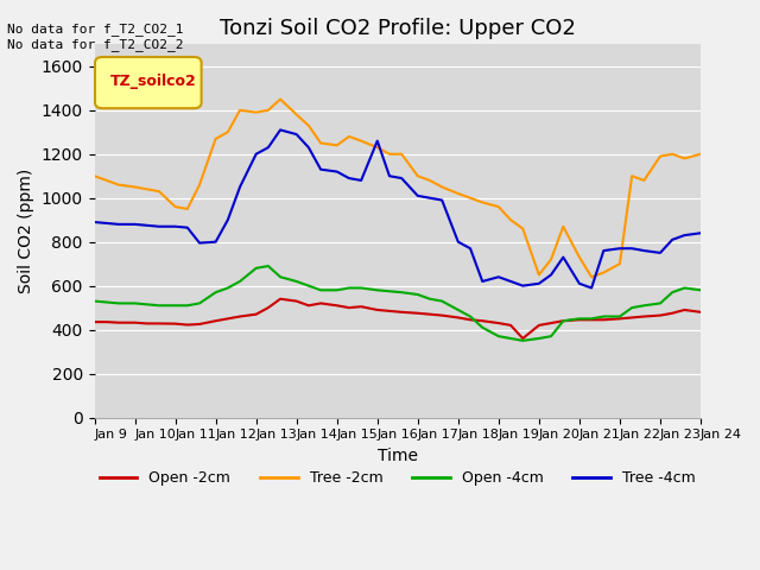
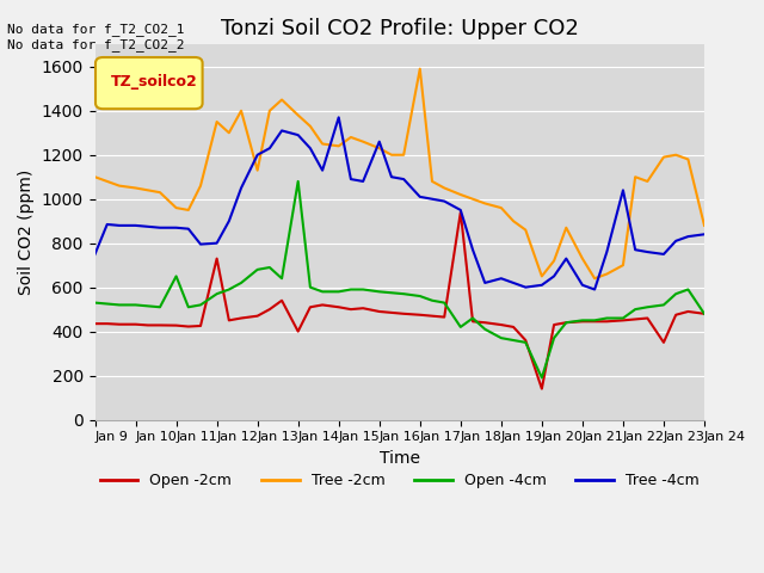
Tree -4cm/Jan 9: 890 -> 750
Open -4cm/Jan 11: 510 -> 650
Open -2cm/Jan 12: 440 -> 730
Tree -2cm/Jan 12: 1270 -> 1350
Tree -2cm/Jan 13: 1390 -> 1130
Open -2cm/Jan 14: 530 -> 400
Open -4cm/Jan 14: 620 -> 1080
Tree -4cm/Jan 15: 1120 -> 1370
Tree -2cm/Jan 17: 1100 -> 1590
Open -2cm/Jan 18: 460 -> 940
Open -4cm/Jan 18: 490 -> 420
Tree -4cm/Jan 18: 800 -> 950
Open -2cm/Jan 20: 420 -> 140
Open -4cm/Jan 20: 360 -> 190
Tree -4cm/Jan 22: 770 -> 1040
Open -2cm/Jan 23: 460 -> 350
Tree -2cm/Jan 24: 1200 -> 880
Open -4cm/Jan 24: 580 -> 480
